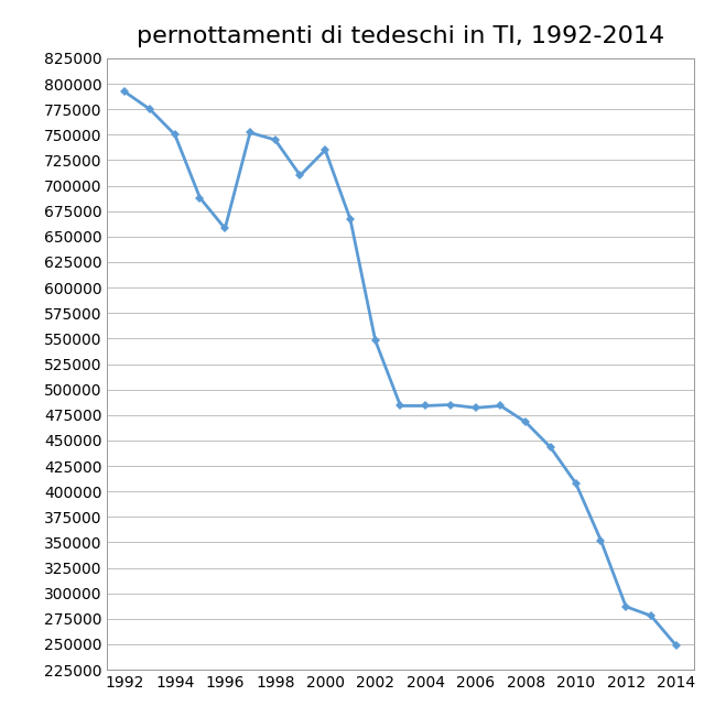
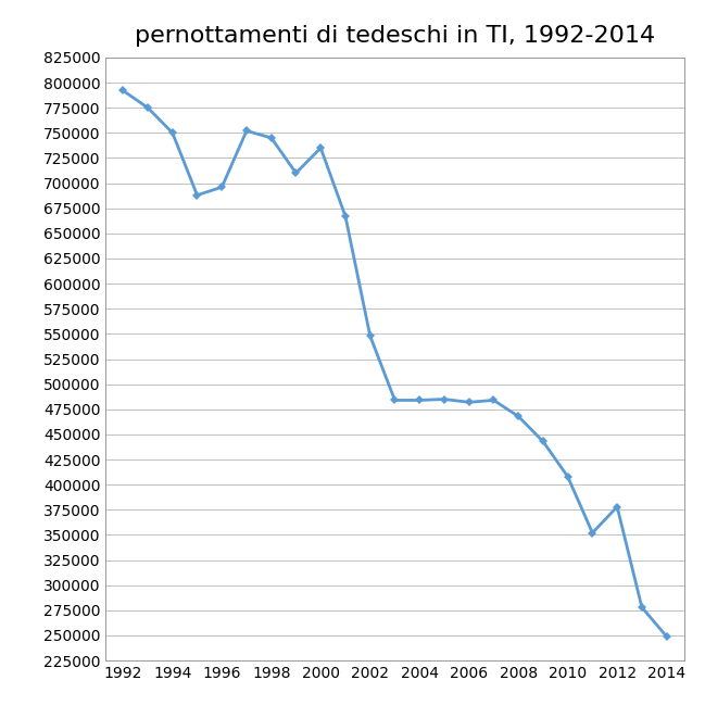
1996: 658000 -> 696000
2012: 287000 -> 378000
